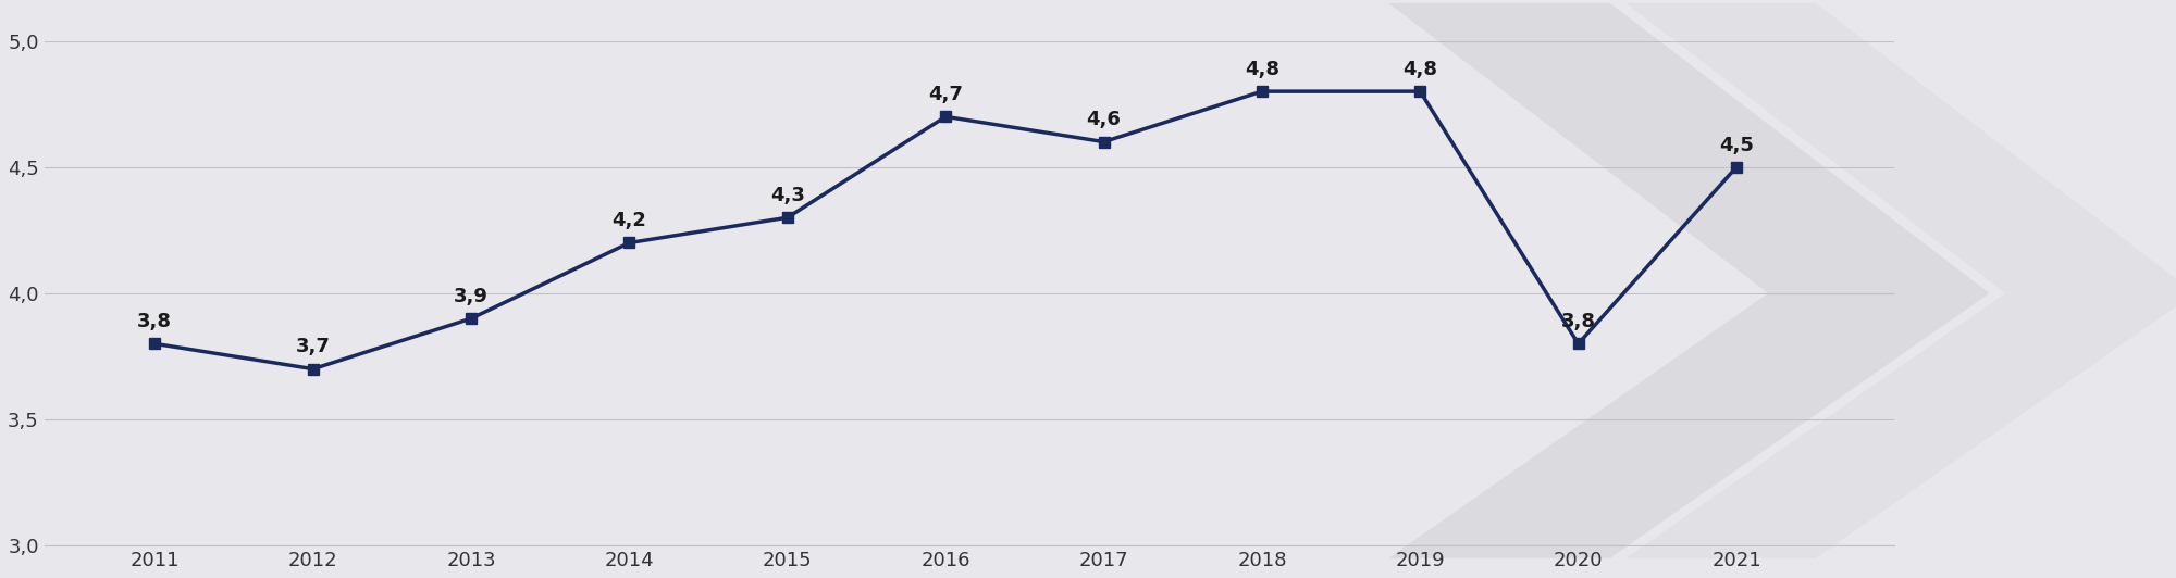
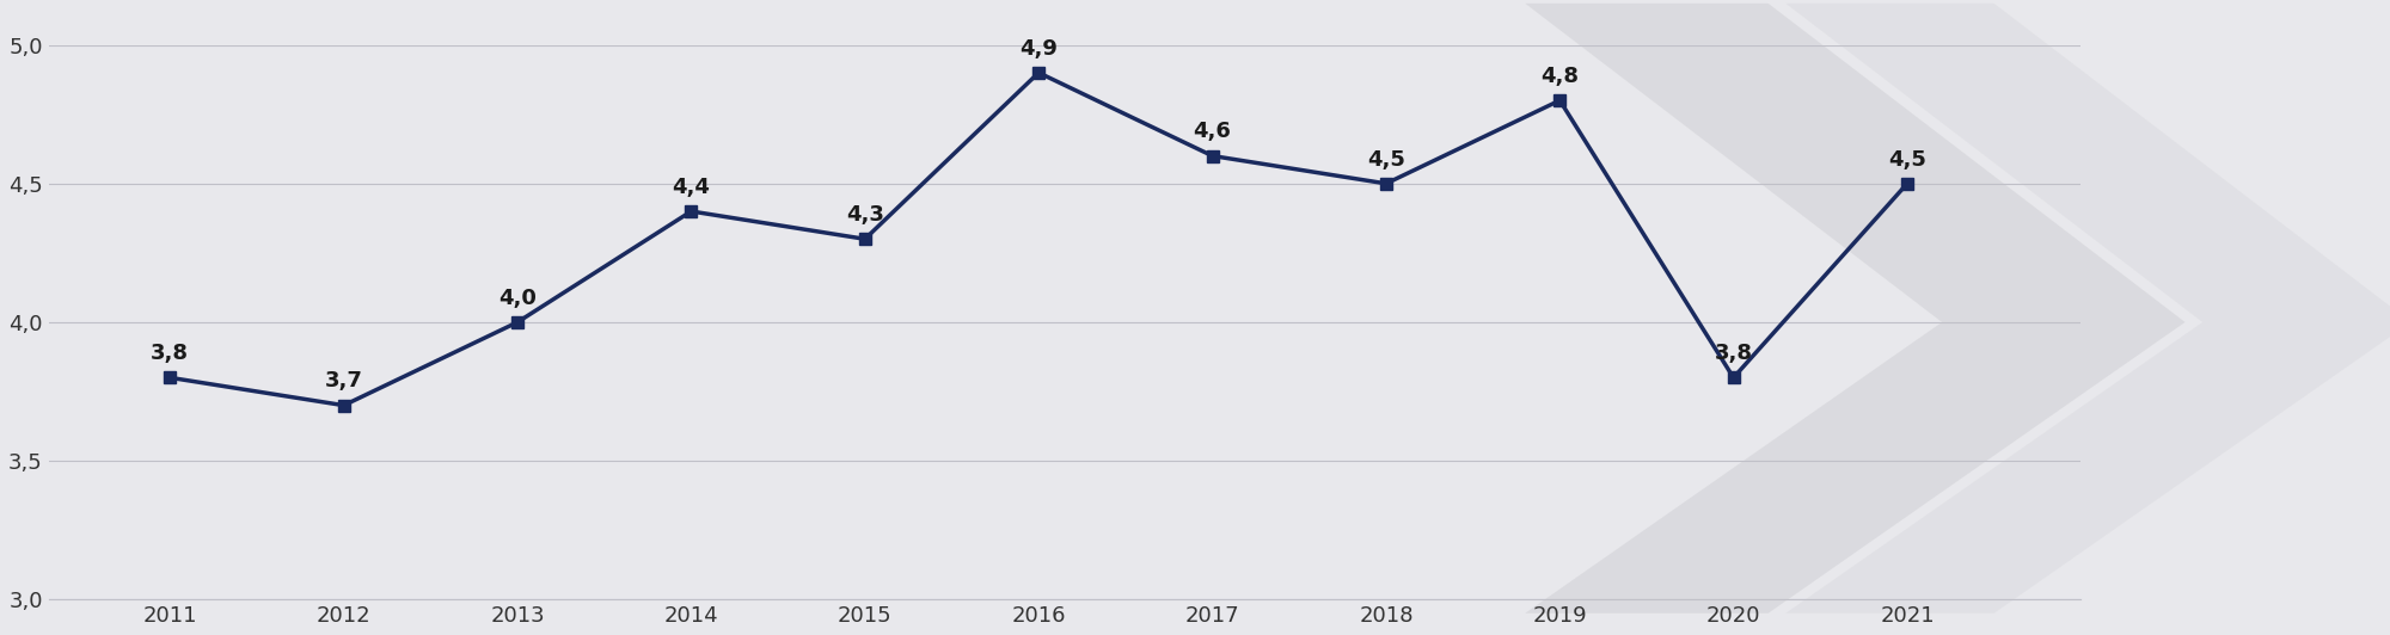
2013: 3,9 -> 4,0
2014: 4,2 -> 4,4
2016: 4,7 -> 4,9
2018: 4,8 -> 4,5
